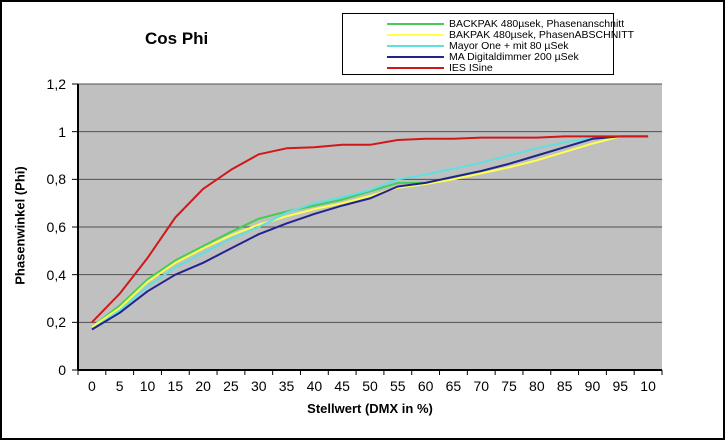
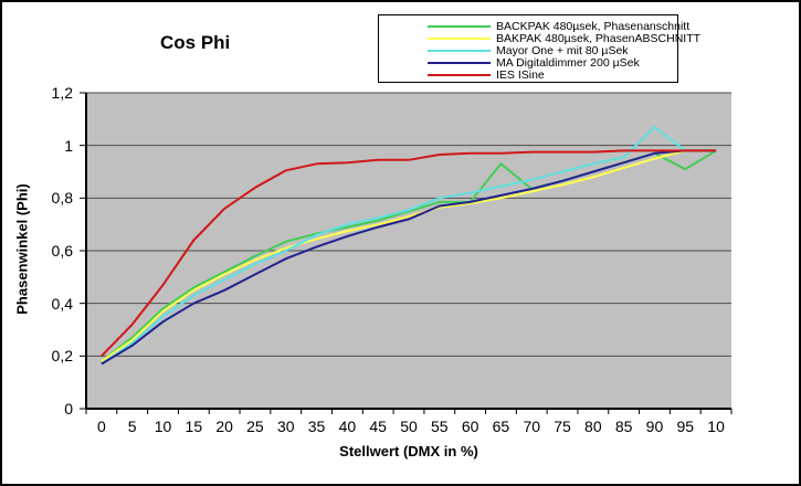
BACKPAK 480µsek, Phasenanschnitt/65: 0,81 -> 0,93
Mayor One + mit 80 µSek/90: 0,97 -> 1,07
BACKPAK 480µsek, Phasenanschnitt/95: 0,98 -> 0,91
